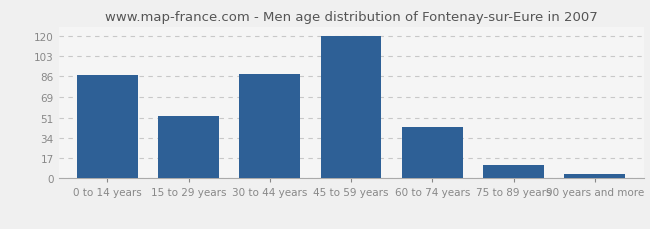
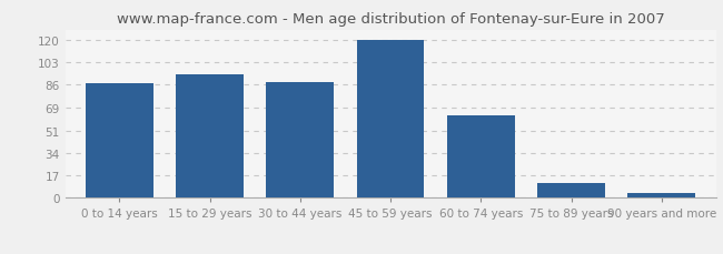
15 to 29 years: 53 -> 94
60 to 74 years: 43 -> 63
